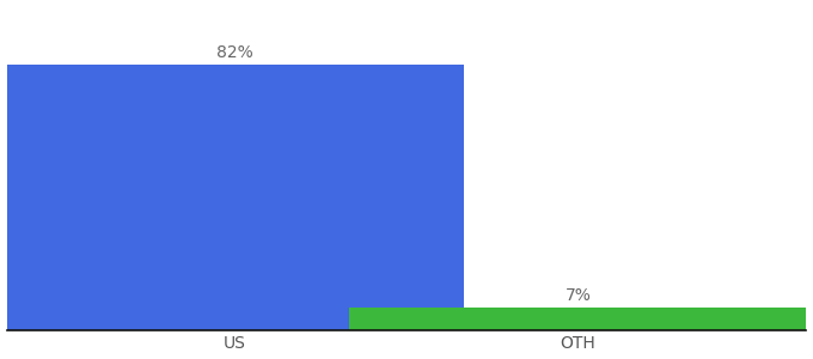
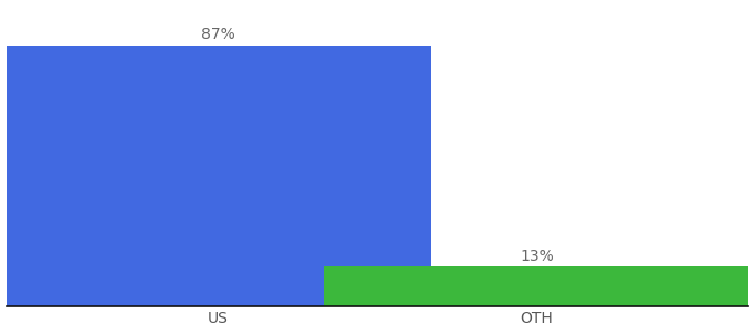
US: 82% -> 87%
OTH: 7% -> 13%
